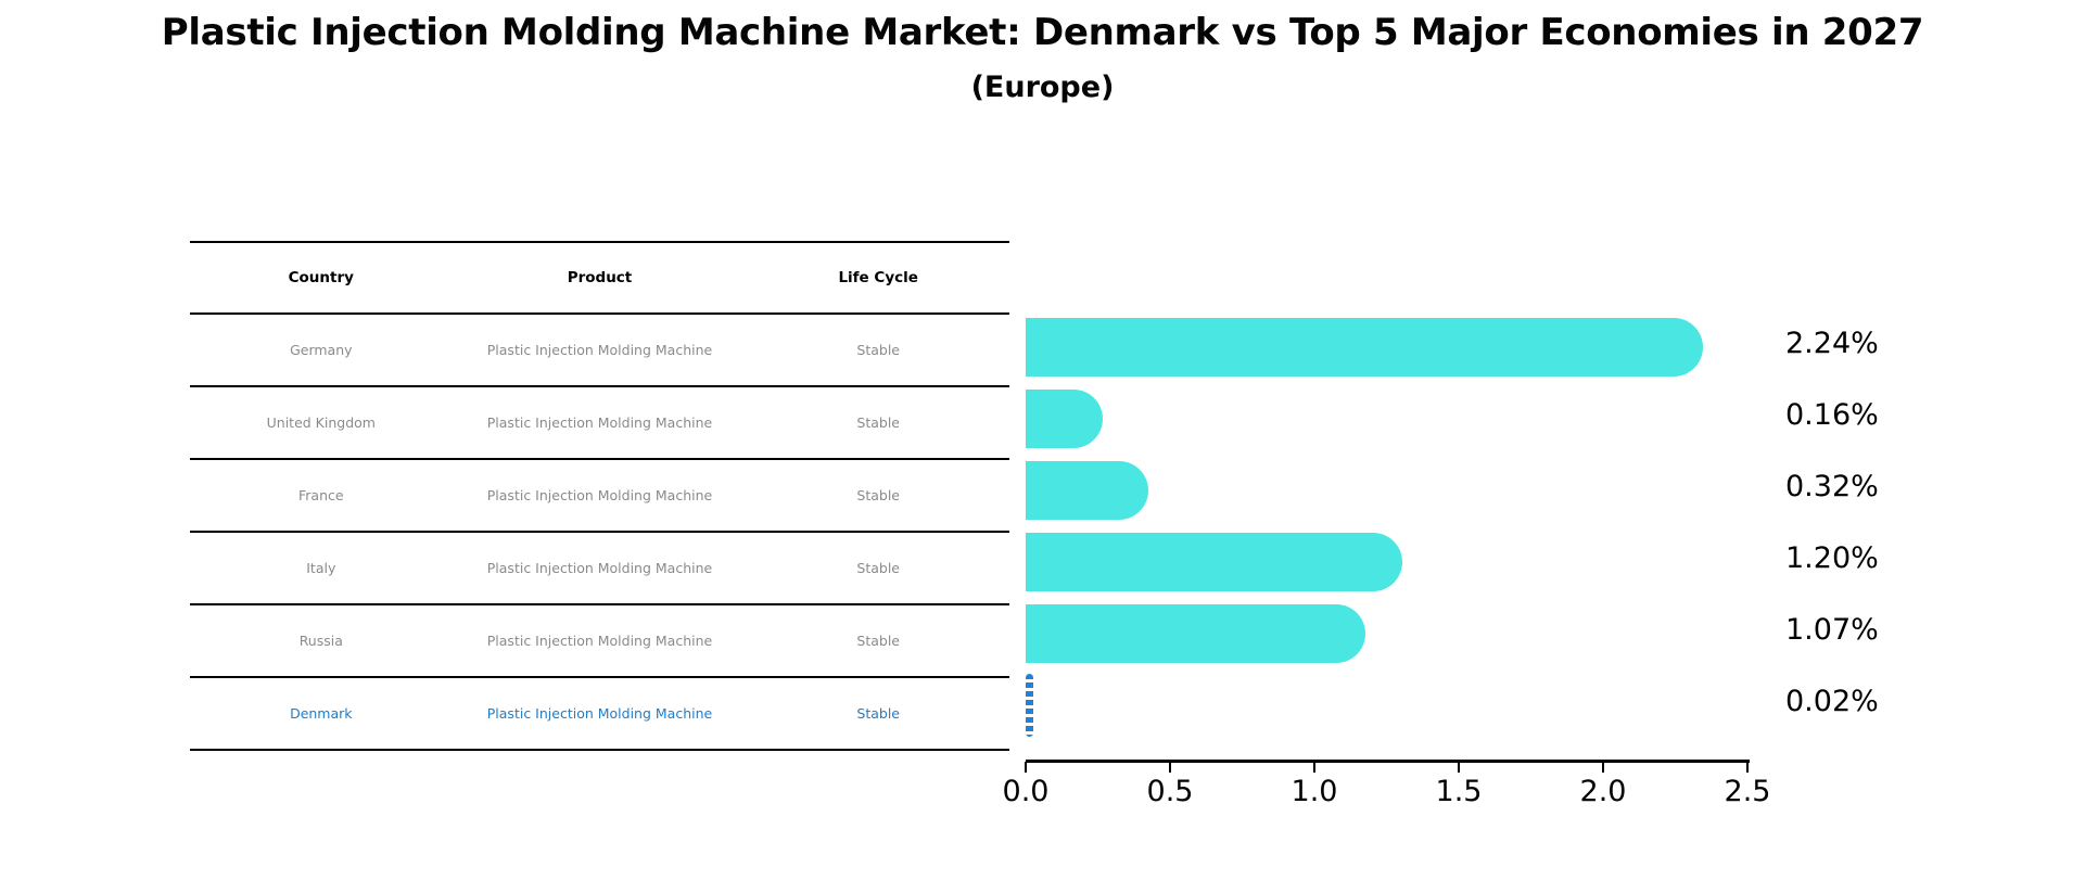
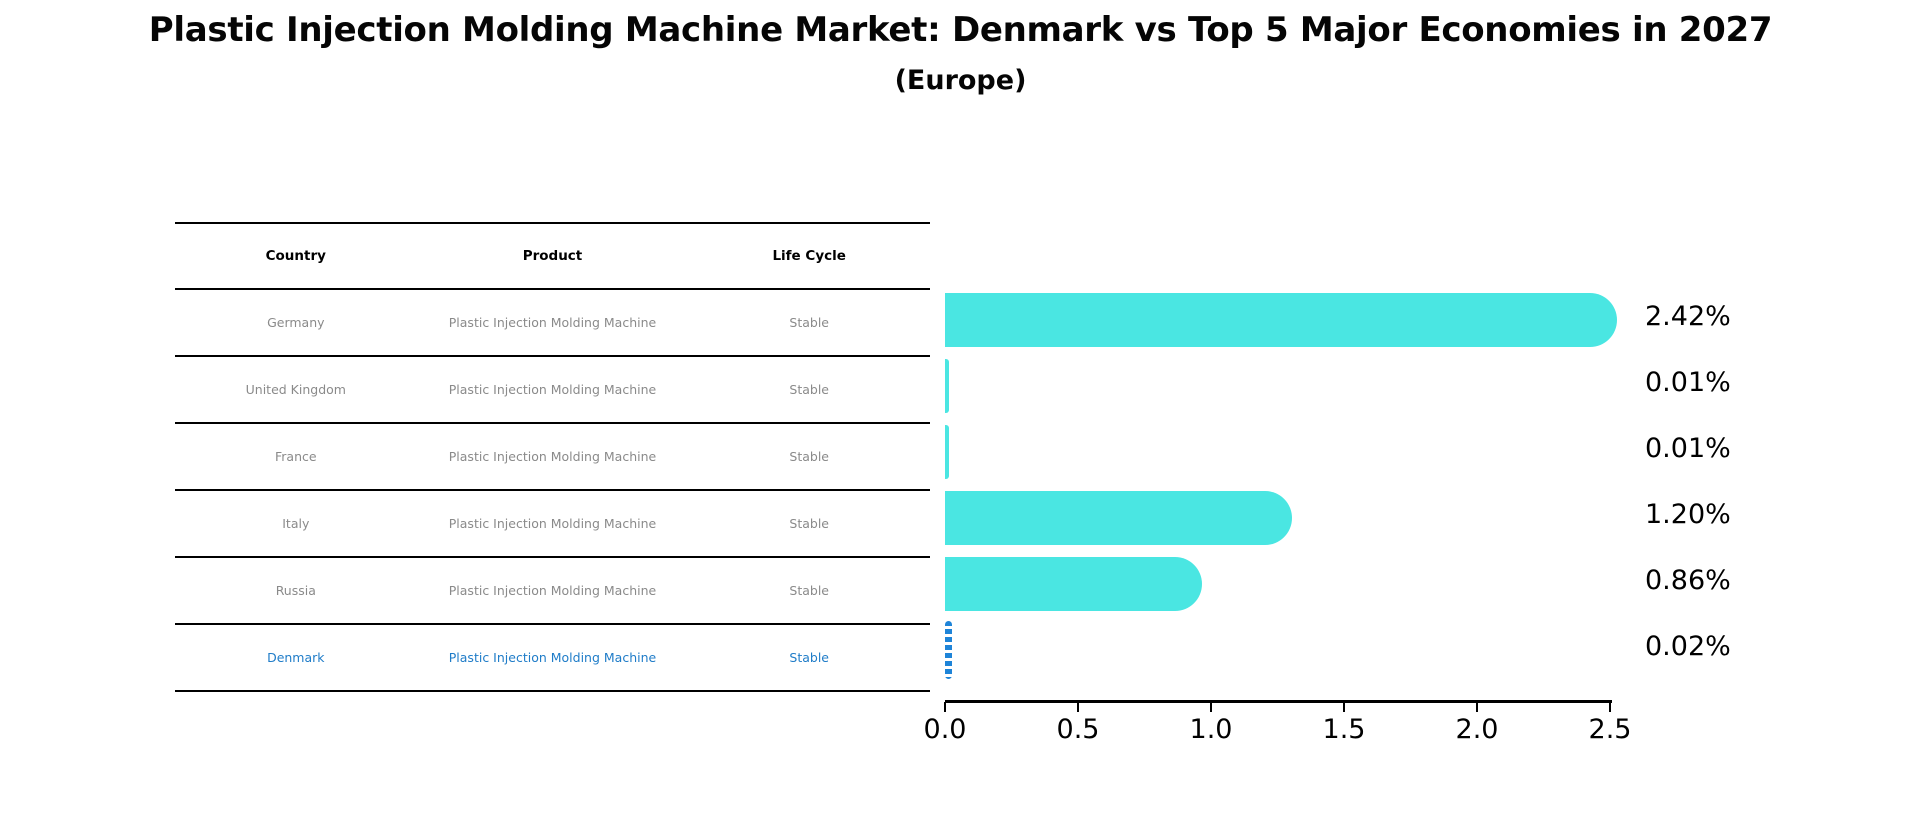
Germany: 2.24% -> 2.42%
United Kingdom: 0.16% -> 0.01%
France: 0.32% -> 0.01%
Russia: 1.07% -> 0.86%
